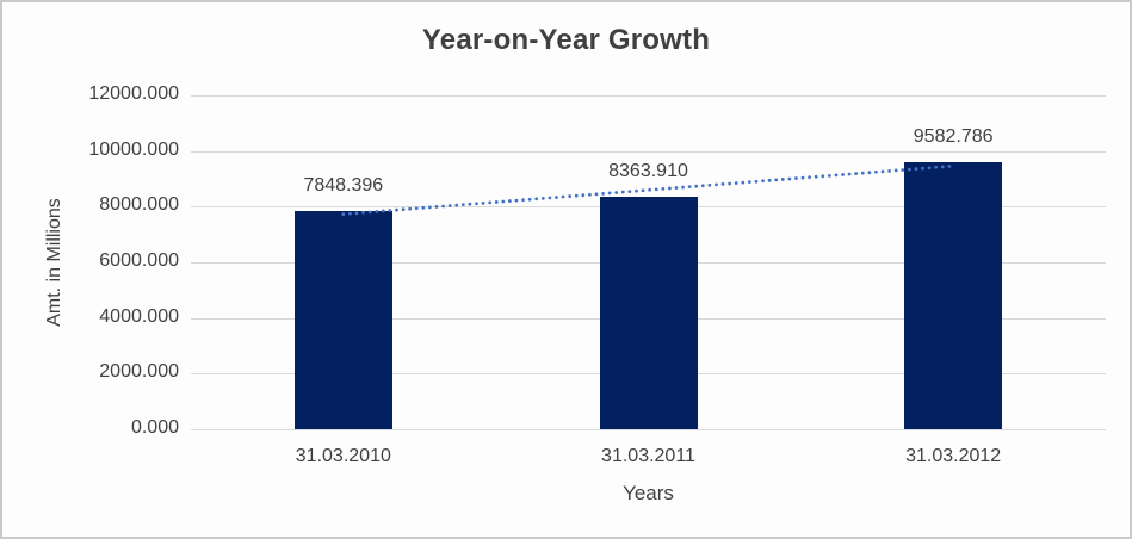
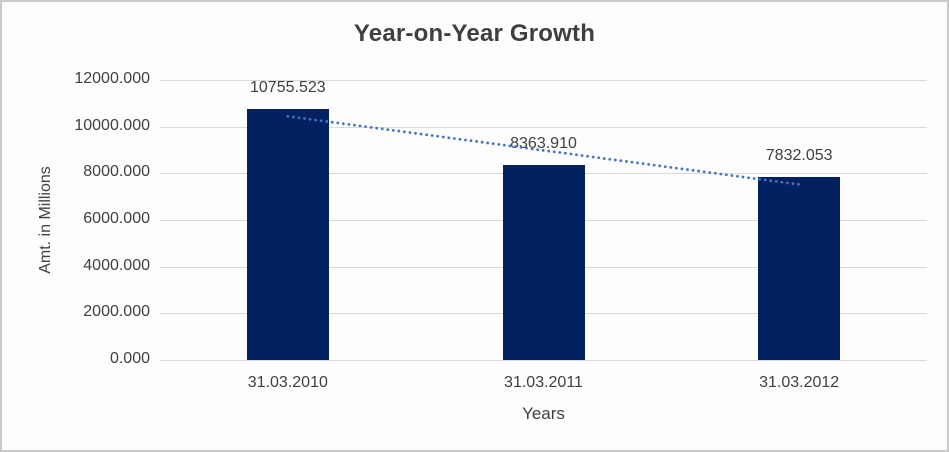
31.03.2010: 7848.396 -> 10755.523
31.03.2012: 9582.786 -> 7832.053
